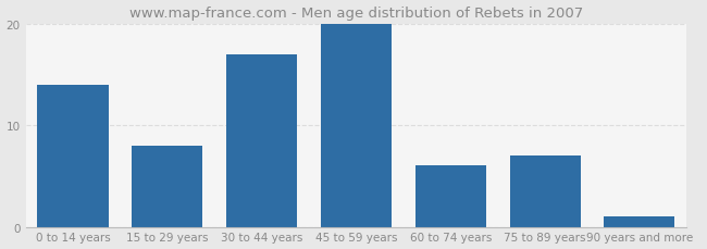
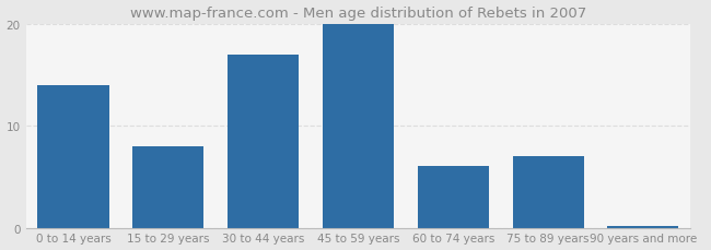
90 years and more: 1.0 -> 0.2
